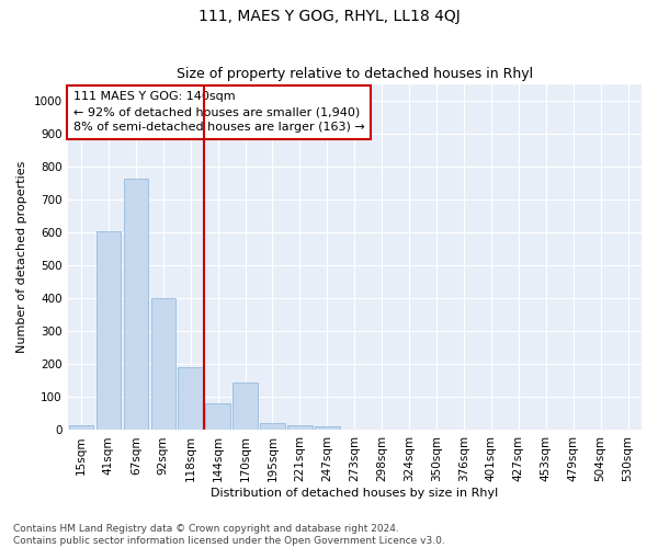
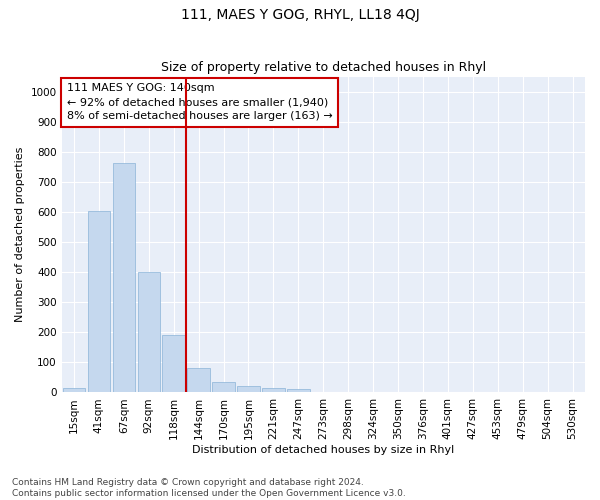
170sqm: 145 -> 35
